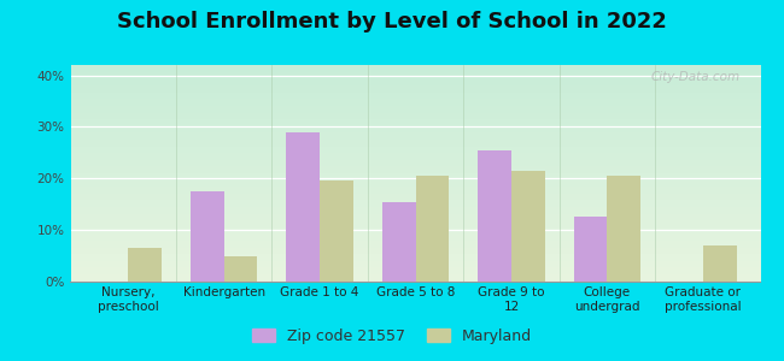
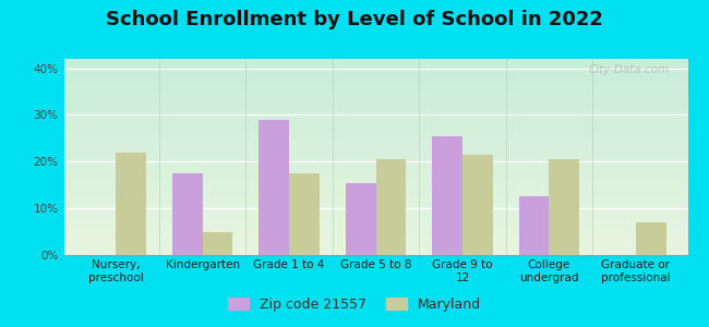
Maryland/Nursery, preschool: 6.5% -> 22.0%
Maryland/Grade 1 to 4: 19.5% -> 17.5%
